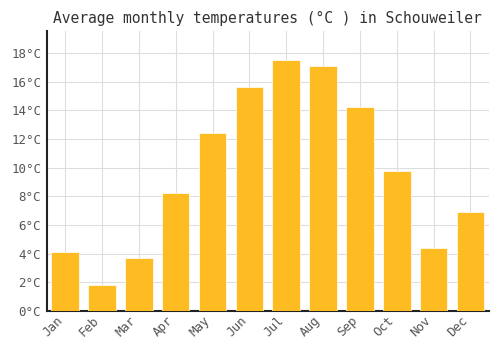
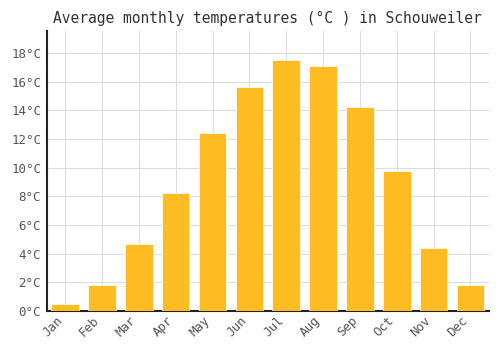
Jan: 4.1°C -> 0.5°C
Mar: 3.7°C -> 4.7°C
Dec: 6.9°C -> 1.8°C
